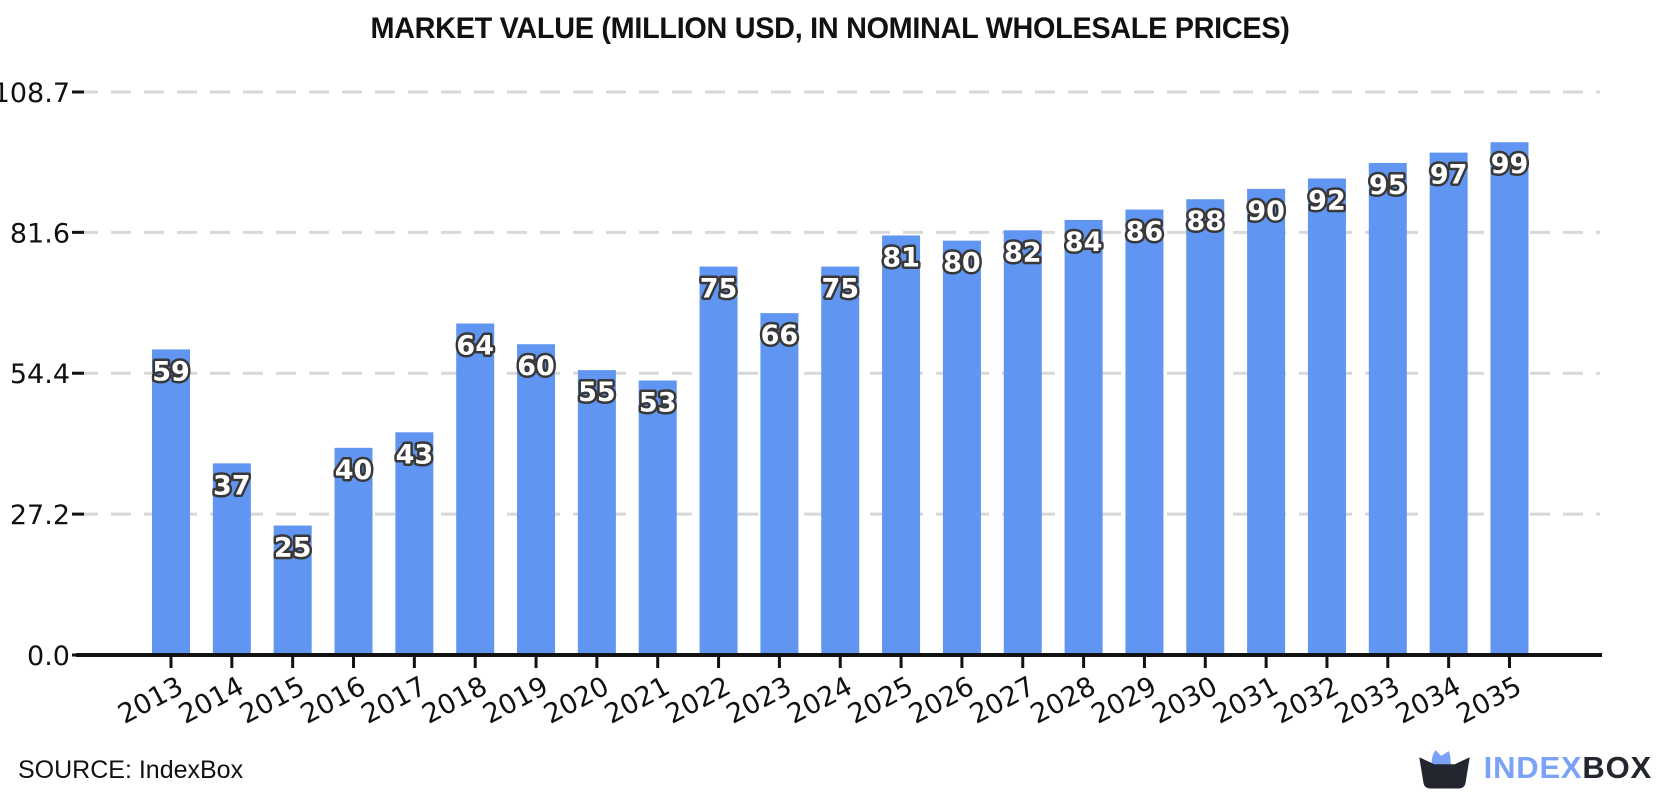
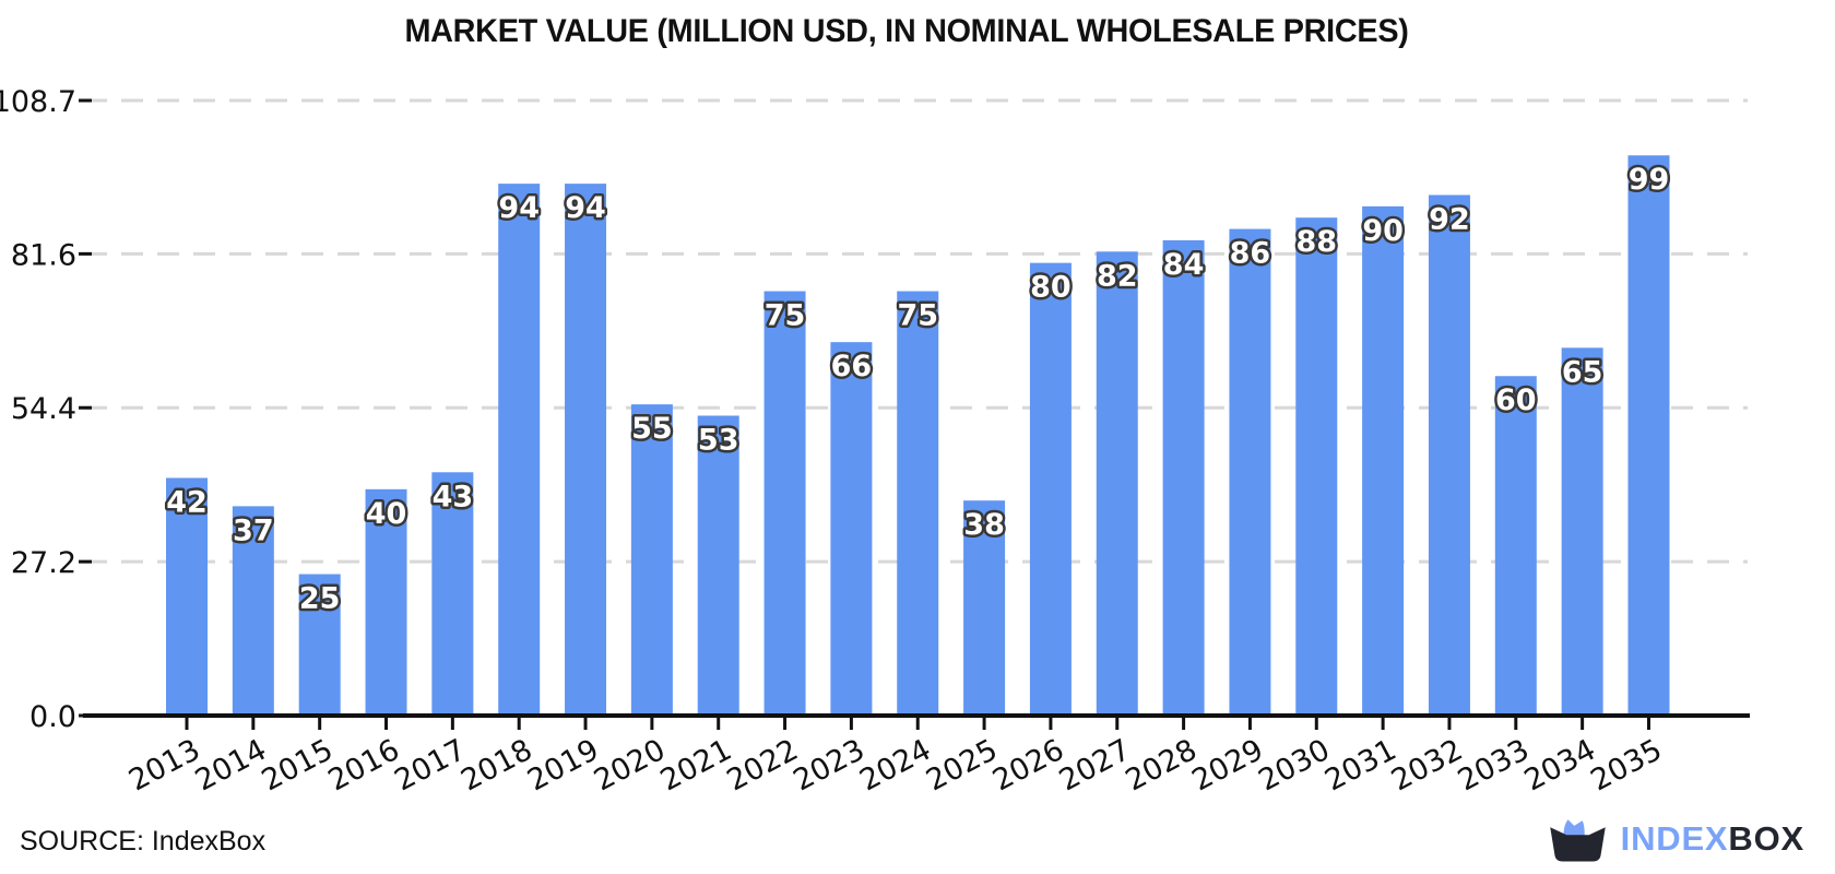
2013: 59 -> 42
2018: 64 -> 94
2019: 60 -> 94
2025: 81 -> 38
2033: 95 -> 60
2034: 97 -> 65
